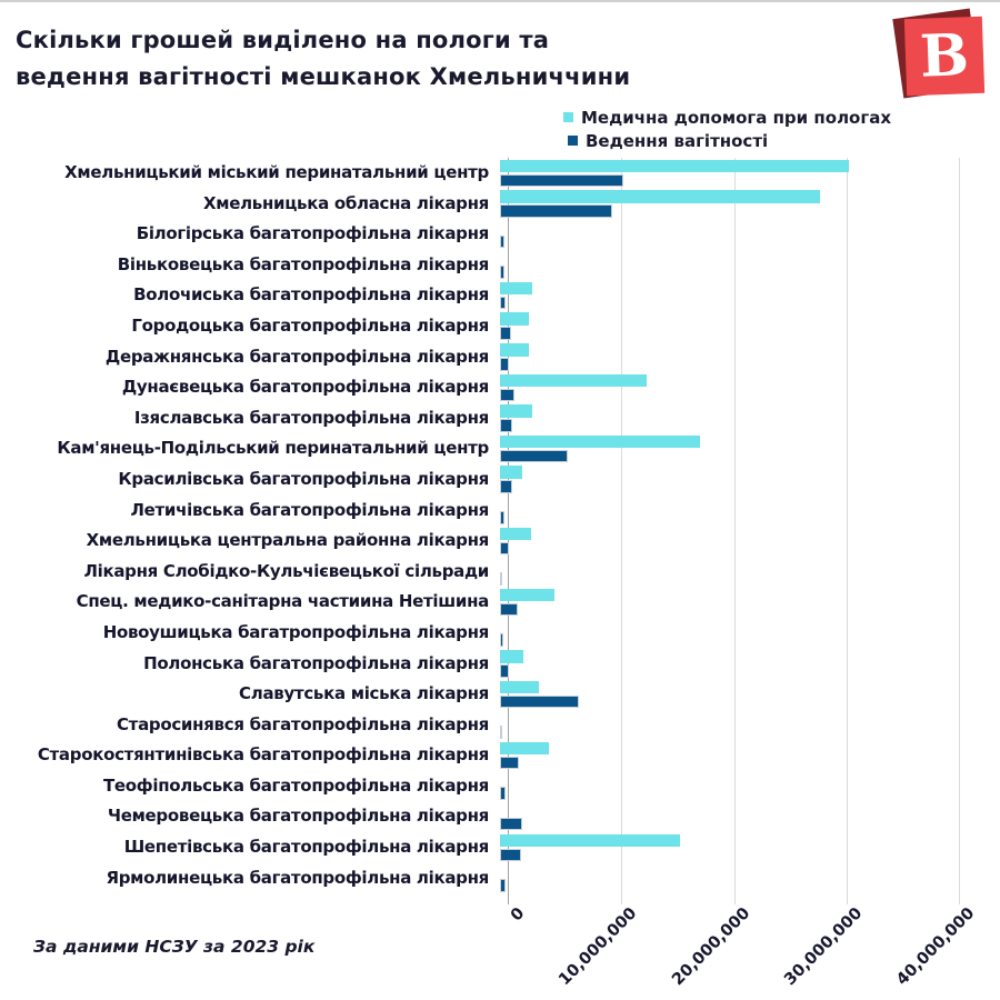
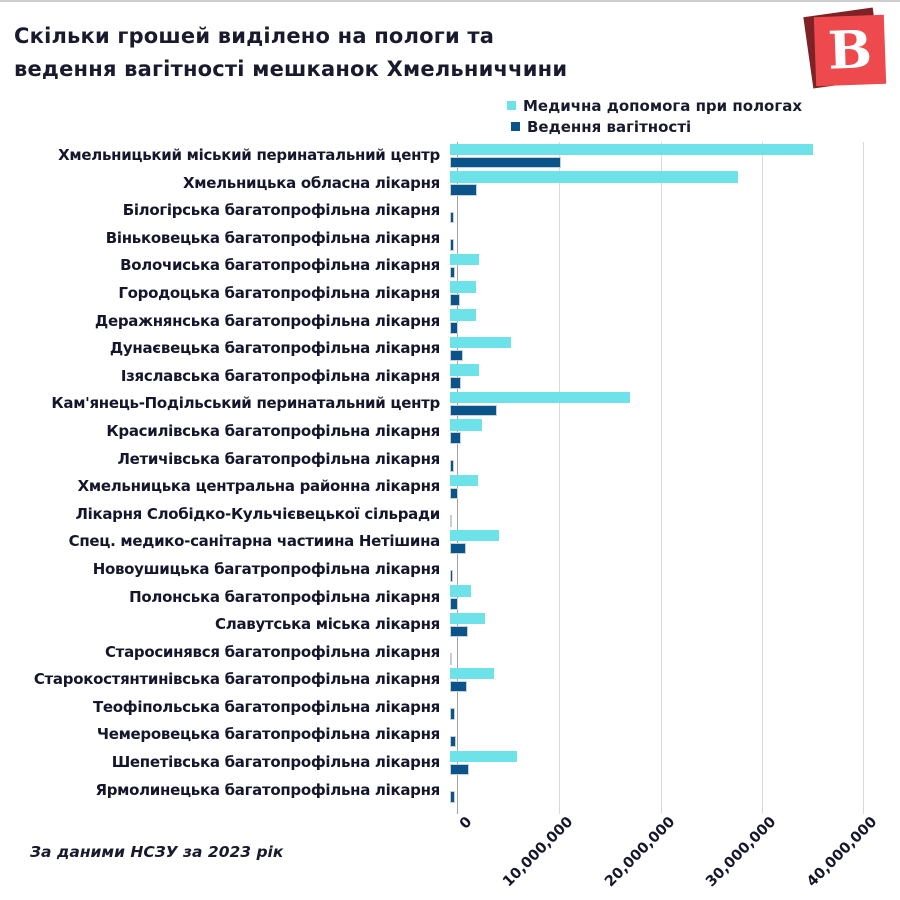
Медична допомога при пологах/Хмельницький міський перинатальний центр: 31000000 -> 36000000
Ведення вагітності/Хмельницька обласна лікарня: 10000000 -> 3000000
Медична допомога при пологах/Дунаєвецька багатопрофільна лікарня: 13000000 -> 6000000
Ведення вагітності/Кам'янець-Подільський перинатальний центр: 6000000 -> 5000000
Медична допомога при пологах/Красилівська багатопрофільна лікарня: 2000000 -> 3000000
Ведення вагітності/Славутська міська лікарня: 7000000 -> 2000000
Ведення вагітності/Чемеровецька багатопрофільна лікарня: 2000000 -> 1000000
Медична допомога при пологах/Шепетівська багатопрофільна лікарня: 16000000 -> 7000000
